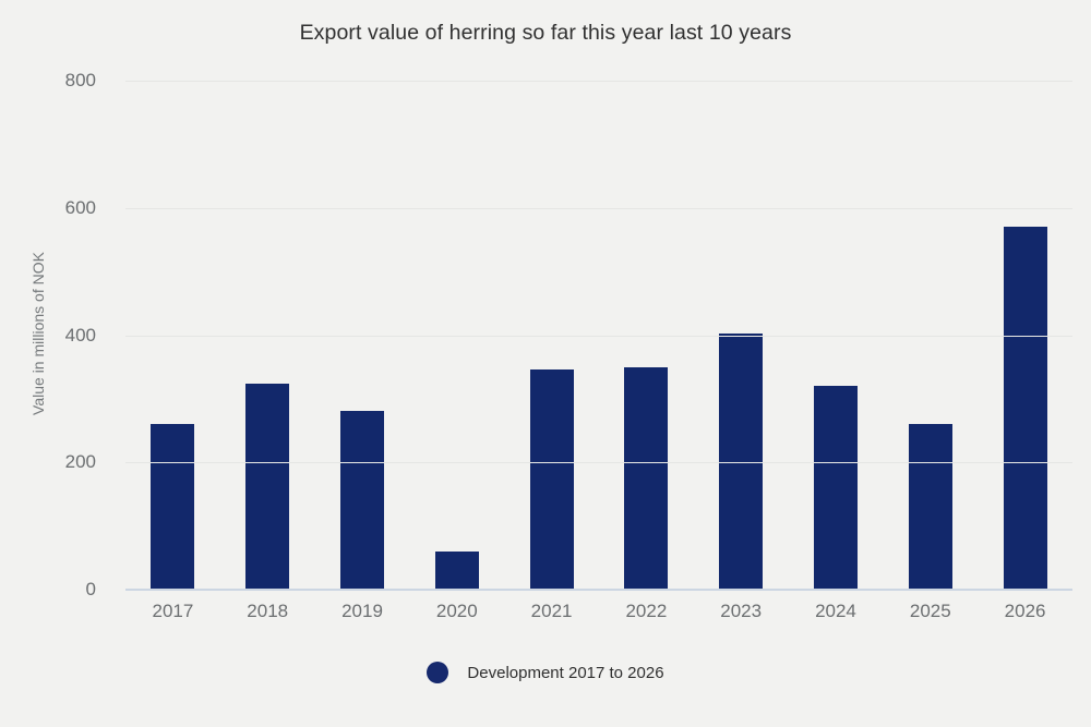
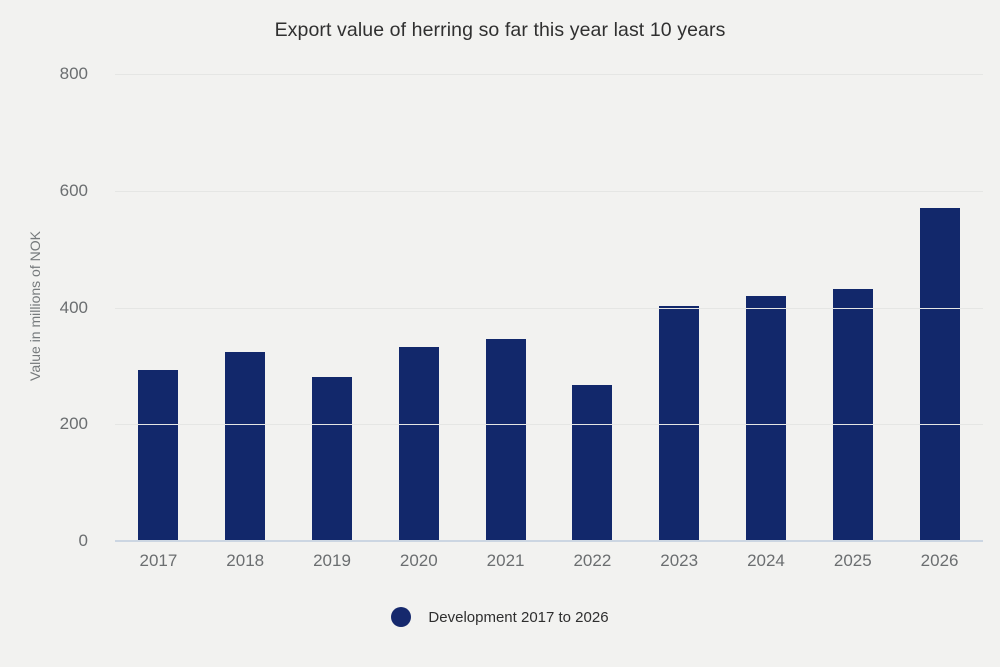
2017: 260 -> 290
2020: 60 -> 330
2022: 350 -> 270
2024: 320 -> 420
2025: 260 -> 430
